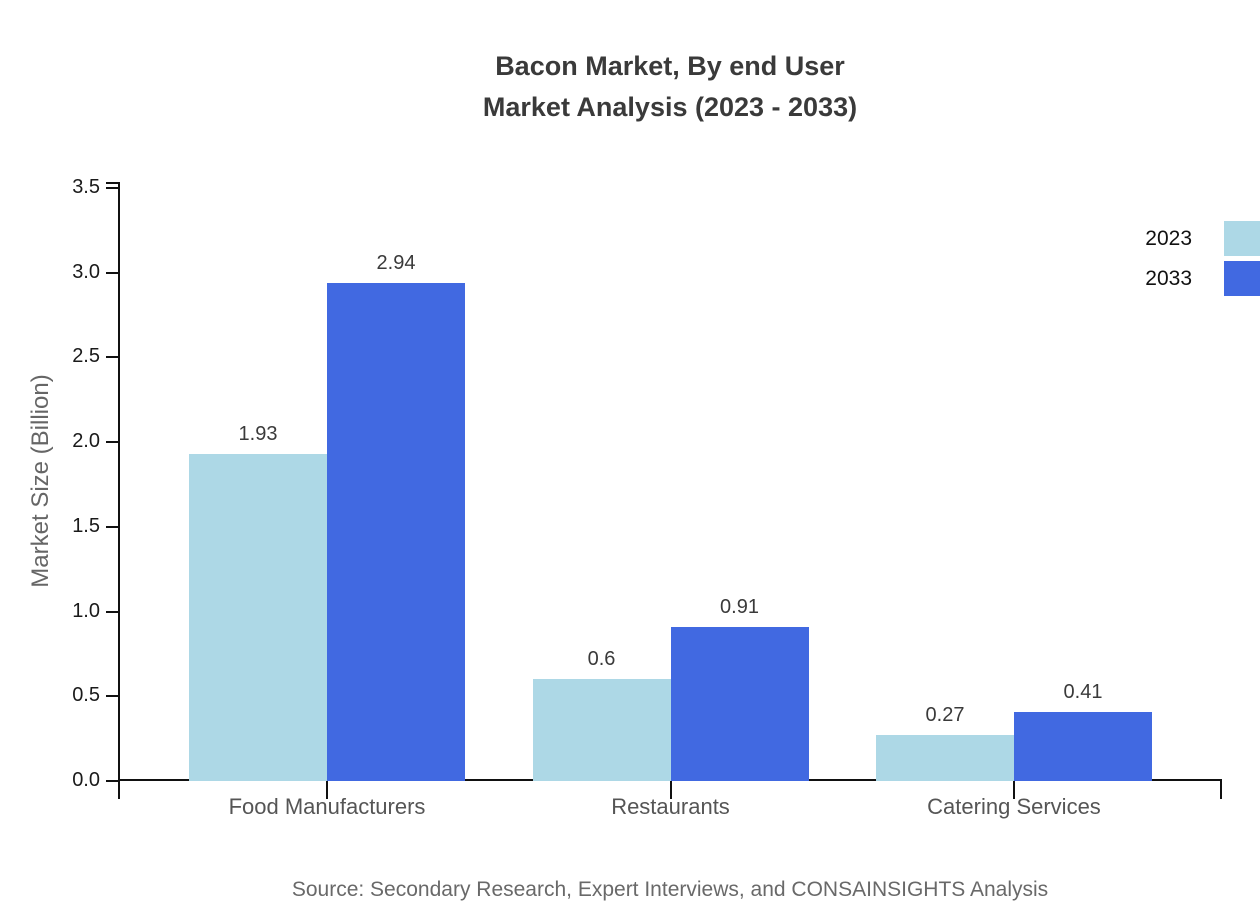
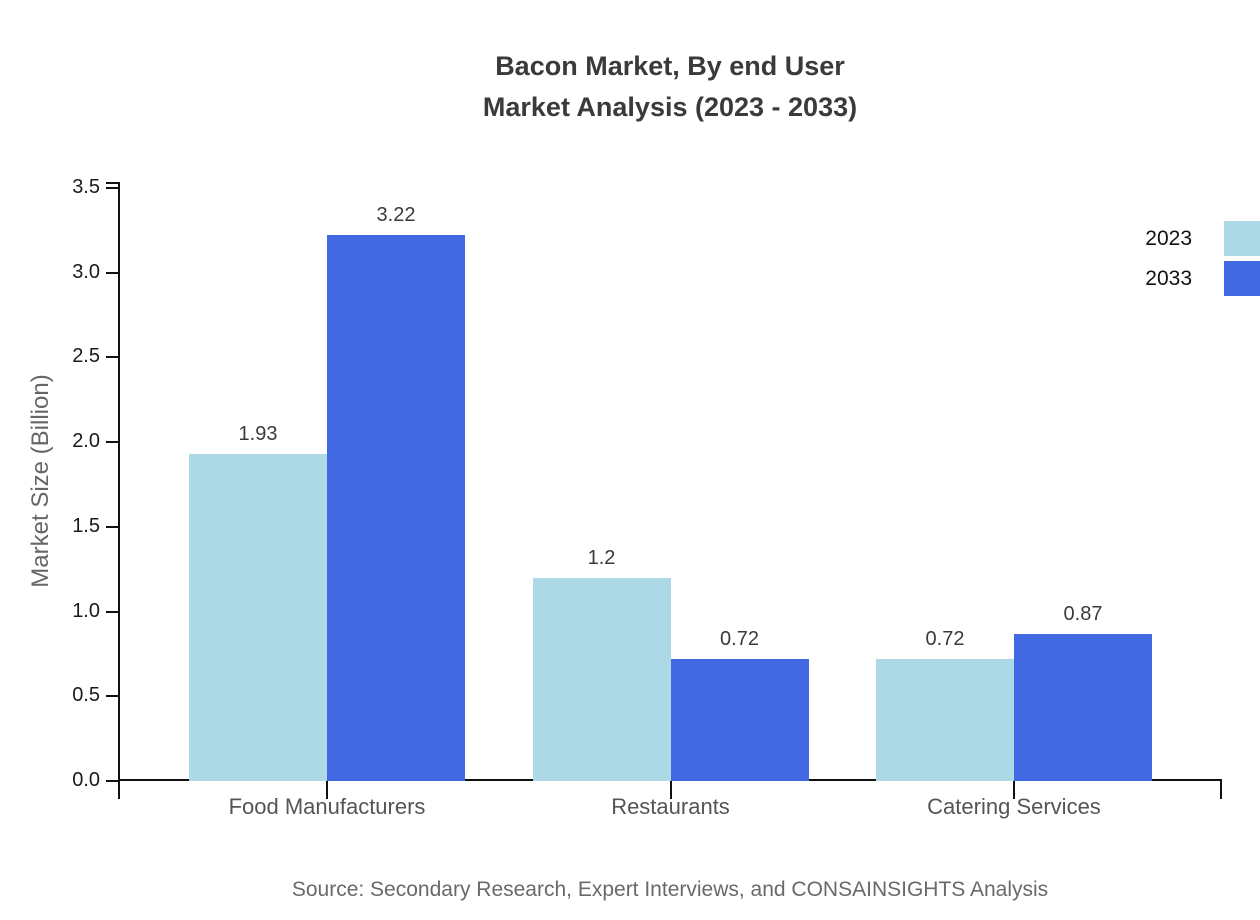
2033/Food Manufacturers: 2.94 -> 3.22
2023/Restaurants: 0.6 -> 1.2
2033/Restaurants: 0.91 -> 0.72
2023/Catering Services: 0.27 -> 0.72
2033/Catering Services: 0.41 -> 0.87
